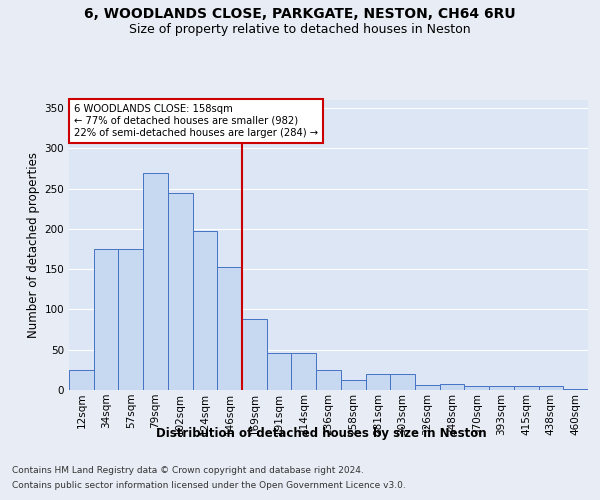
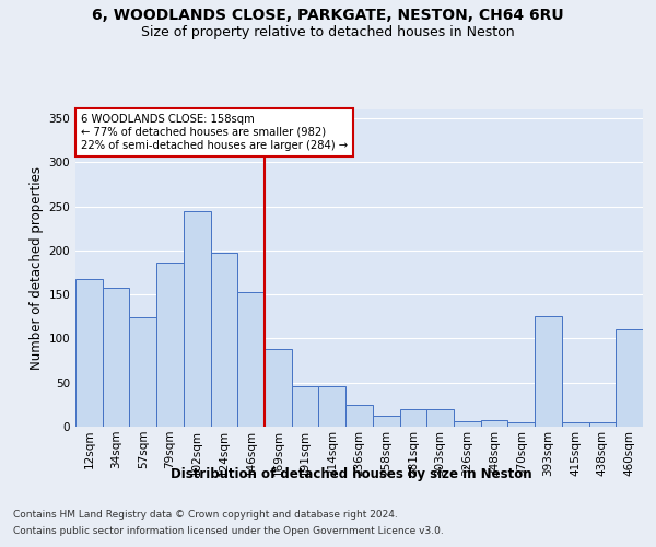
12sqm: 25 -> 168
34sqm: 175 -> 158
57sqm: 175 -> 124
79sqm: 270 -> 186
393sqm: 5 -> 126
460sqm: 1 -> 110
